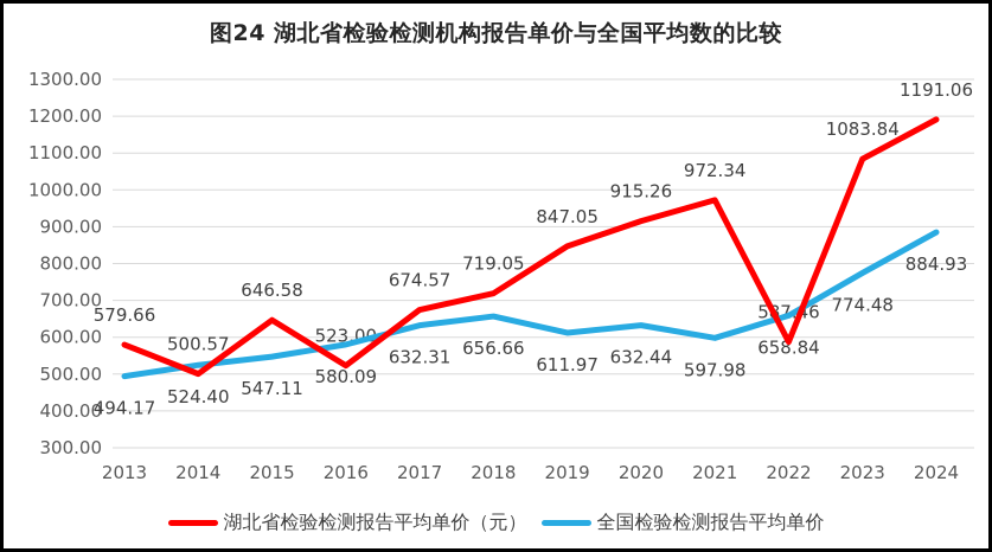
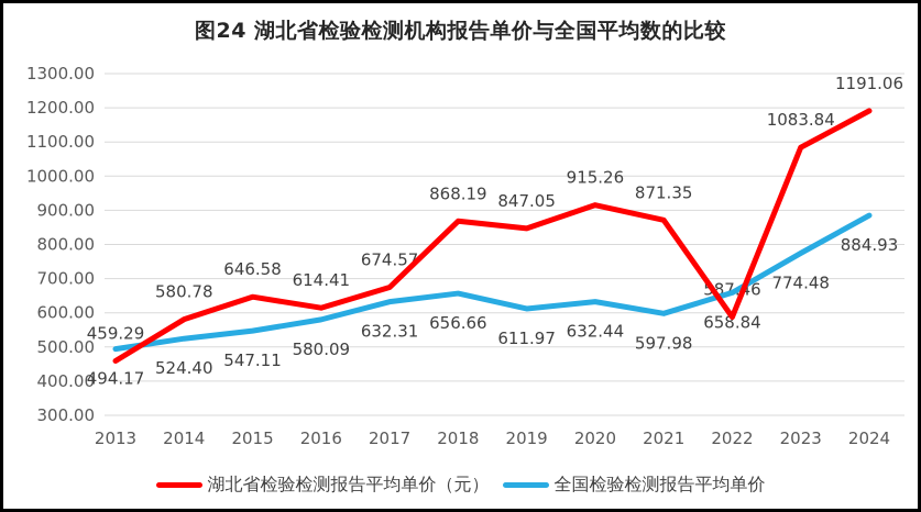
湖北省检验检测报告平均单价（元）/2013: 579.66 -> 459.29
湖北省检验检测报告平均单价（元）/2014: 500.57 -> 580.78
湖北省检验检测报告平均单价（元）/2016: 523.00 -> 614.41
湖北省检验检测报告平均单价（元）/2018: 719.05 -> 868.19
湖北省检验检测报告平均单价（元）/2021: 972.34 -> 871.35
